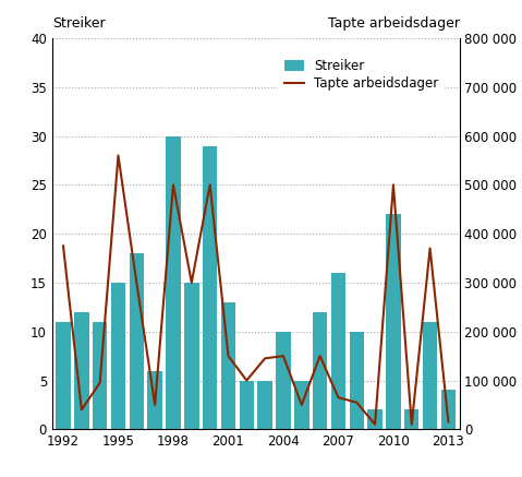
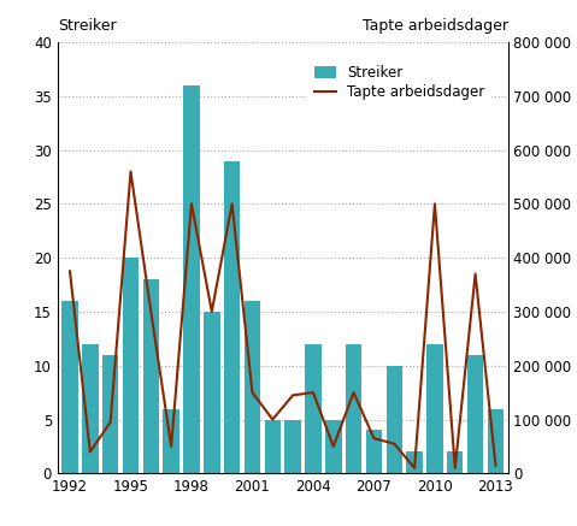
Streiker/1992: 11 -> 16
Streiker/1995: 15 -> 20
Streiker/1998: 30 -> 36
Streiker/2001: 13 -> 16
Streiker/2004: 10 -> 12
Streiker/2007: 16 -> 4
Streiker/2010: 22 -> 12
Streiker/2013: 4 -> 6
